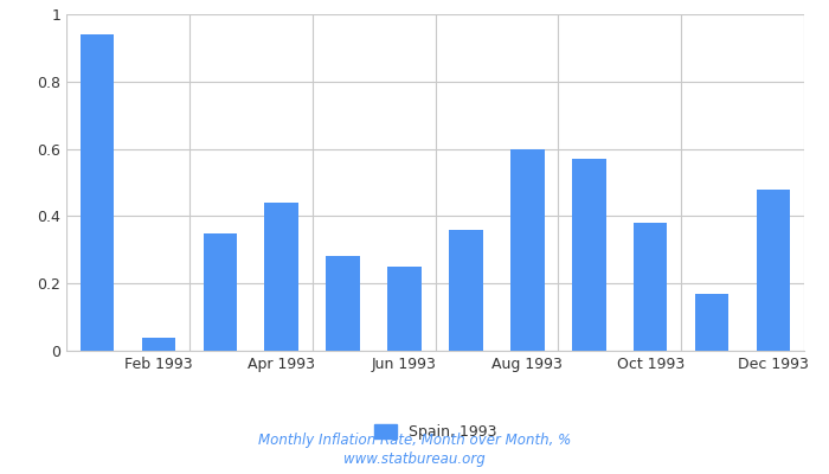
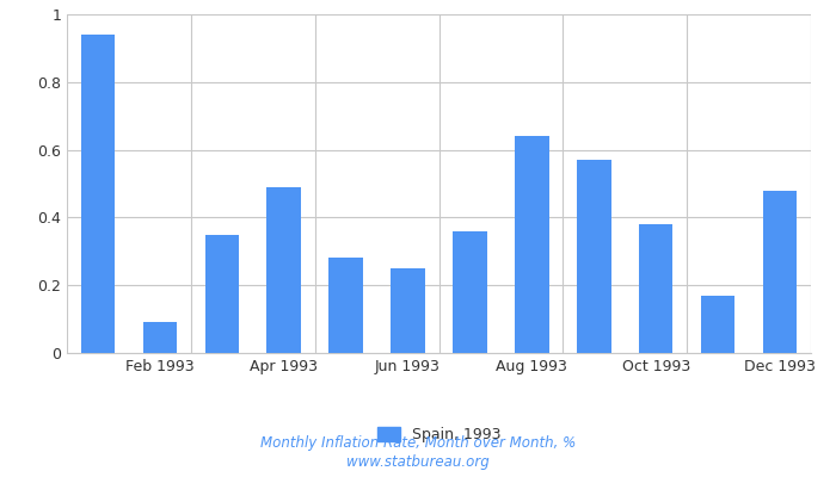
Feb 1993: 0.04 -> 0.09
Apr 1993: 0.44 -> 0.49
Aug 1993: 0.60 -> 0.64
